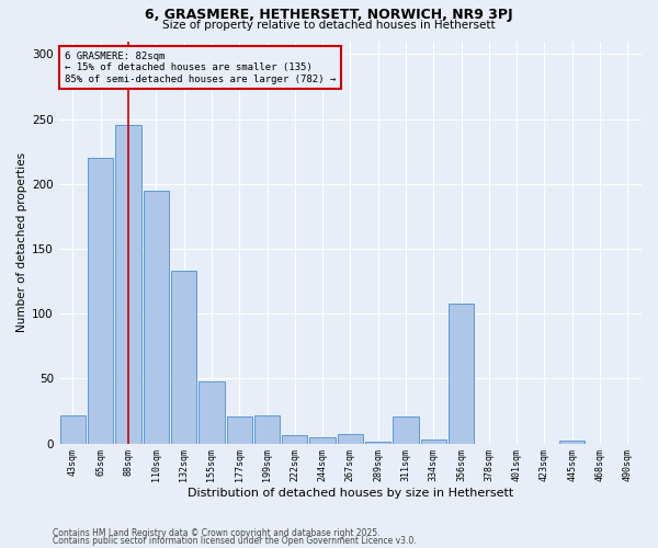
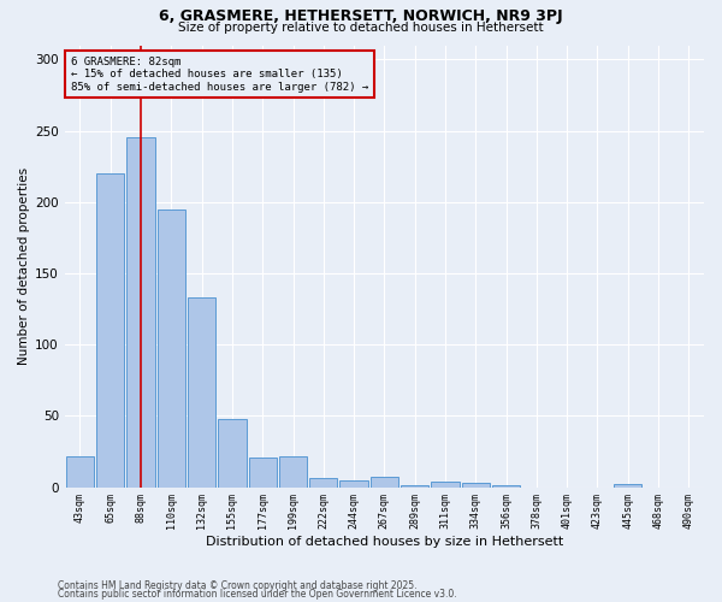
311sqm: 21 -> 4
356sqm: 108 -> 1
